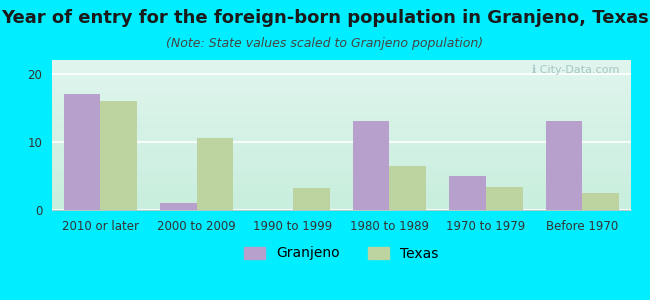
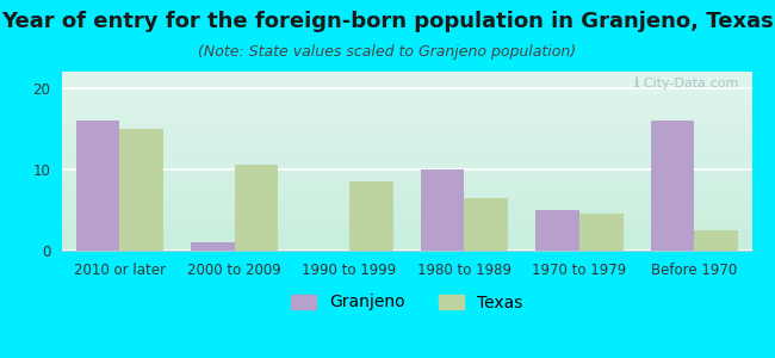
Granjeno/2010 or later: 17 -> 16
Texas/2010 or later: 16.0 -> 15.0
Texas/1990 to 1999: 3.2 -> 8.5
Granjeno/1980 to 1989: 13 -> 10
Texas/1970 to 1979: 3.4 -> 4.5
Granjeno/Before 1970: 13 -> 16
